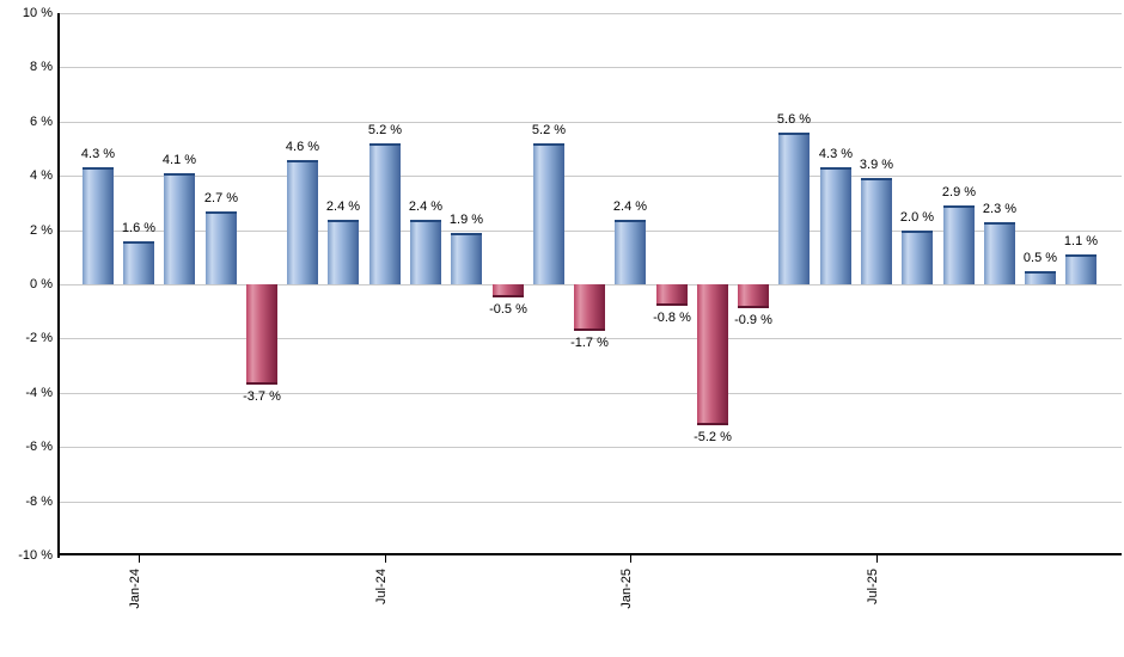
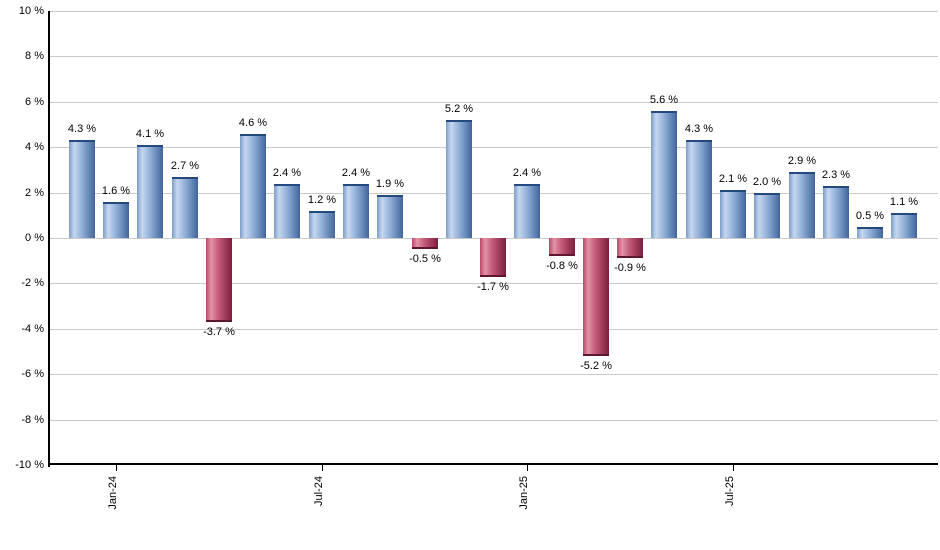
Jul-24: 5.2 -> 1.2
Jul-25: 3.9 -> 2.1
